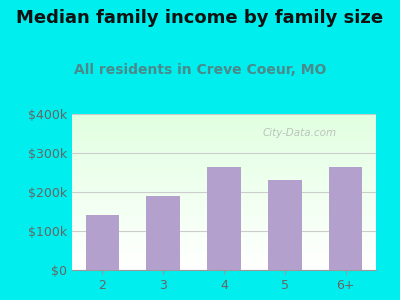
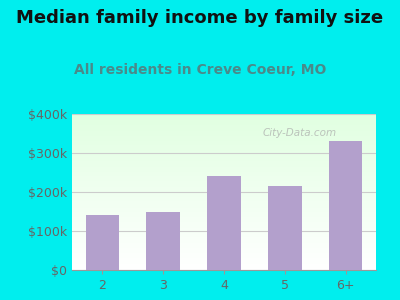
3: $190k -> $150k
4: $265k -> $240k
5: $230k -> $215k
6+: $265k -> $330k
